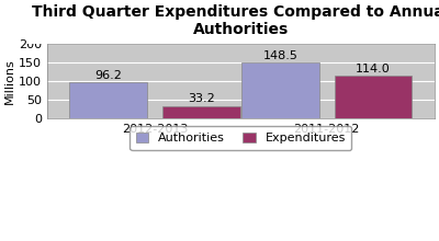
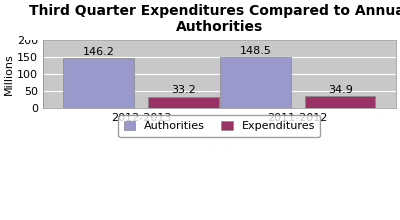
Authorities/2012-2013: 96.2 -> 146.2
Expenditures/2011-2012: 114.0 -> 34.9
